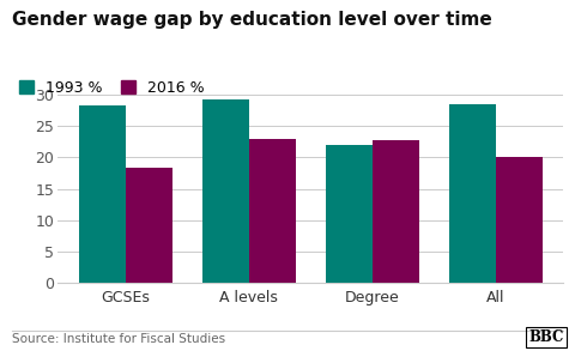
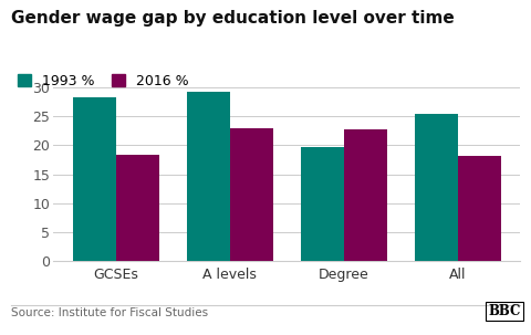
1993 %/Degree: 22.0 -> 19.6
1993 %/All: 28.4 -> 25.4
2016 %/All: 20.0 -> 18.2
